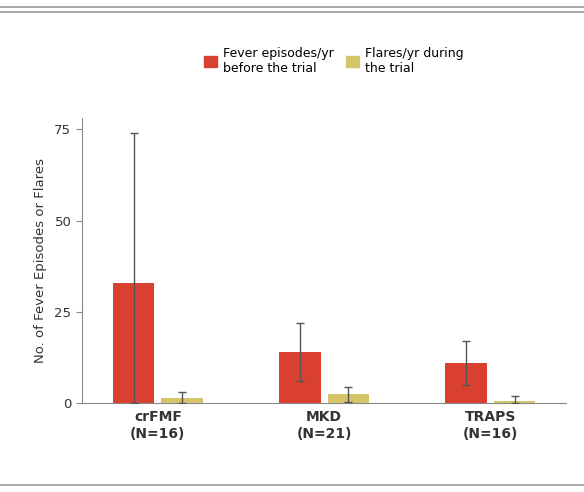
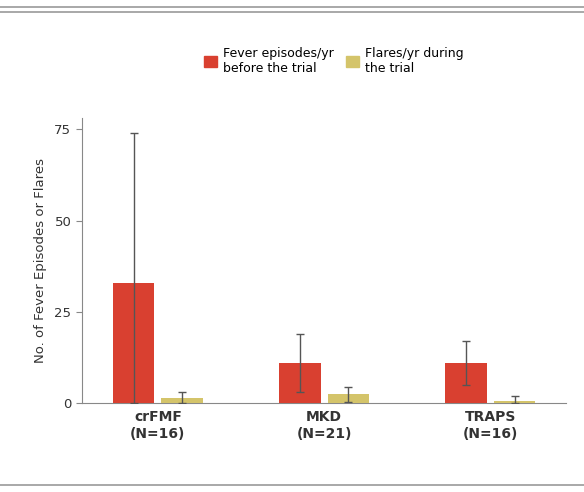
Fever episodes/yr before the trial/MKD (N=21): 14 -> 11
